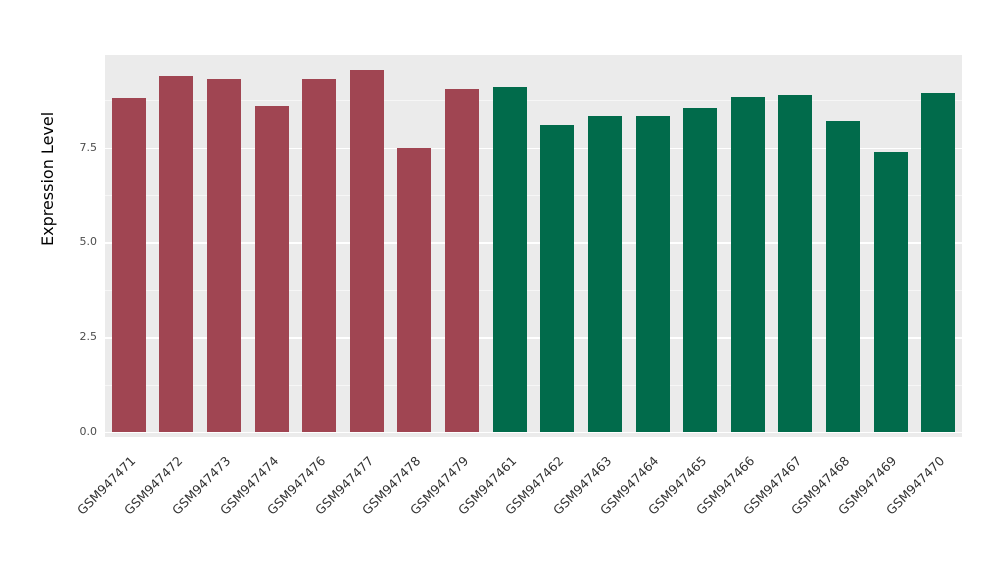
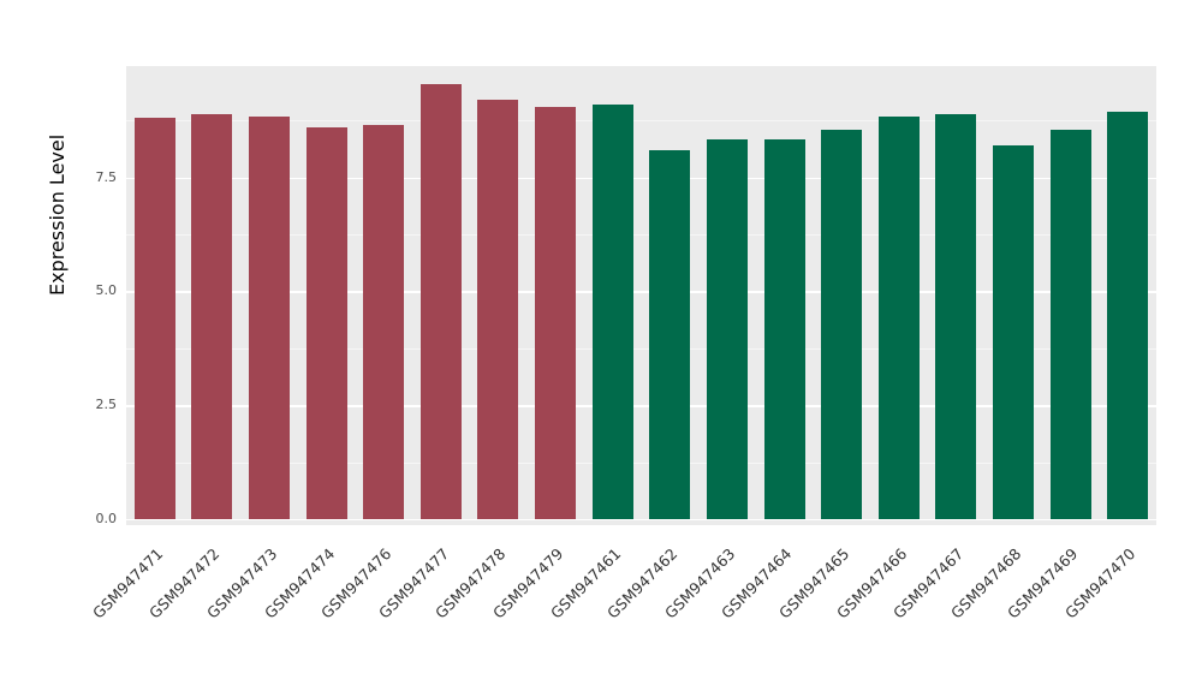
GSM947472: 9.4 -> 8.9
GSM947473: 9.3 -> 8.8
GSM947476: 9.3 -> 8.7
GSM947478: 7.5 -> 9.2
GSM947469: 7.4 -> 8.6
